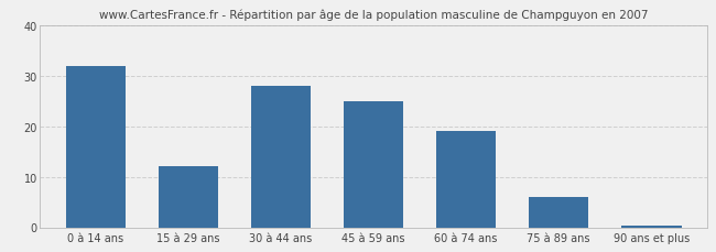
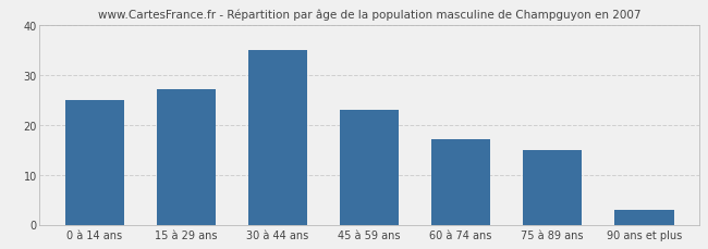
0 à 14 ans: 32.0 -> 25.0
15 à 29 ans: 12.0 -> 27.0
30 à 44 ans: 28.0 -> 35.0
45 à 59 ans: 25.0 -> 23.0
60 à 74 ans: 19.0 -> 17.0
75 à 89 ans: 6.0 -> 15.0
90 ans et plus: 0.4 -> 3.0
